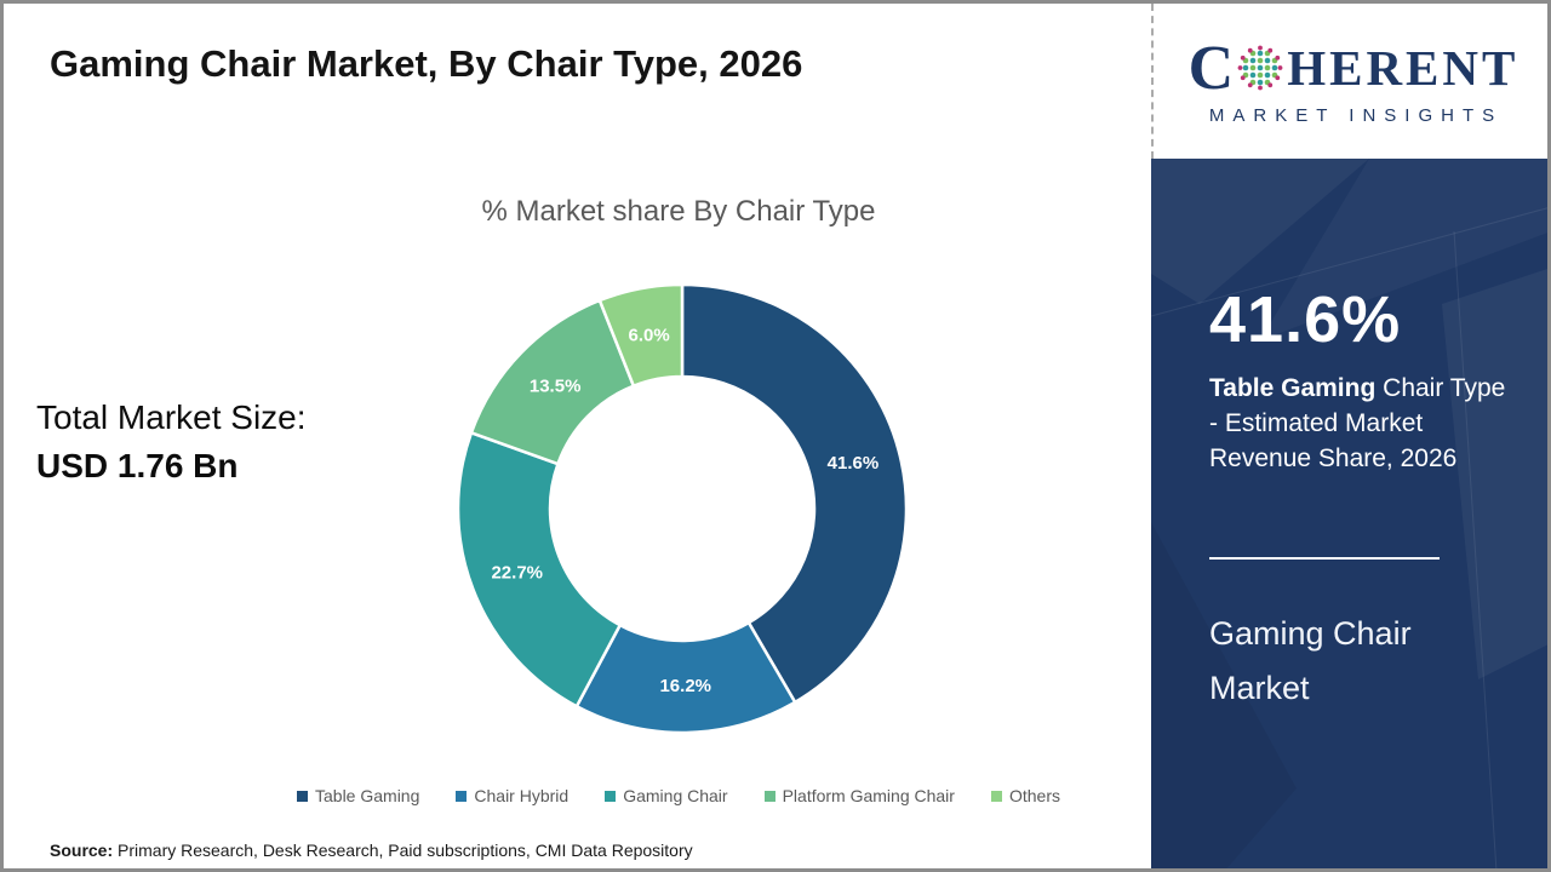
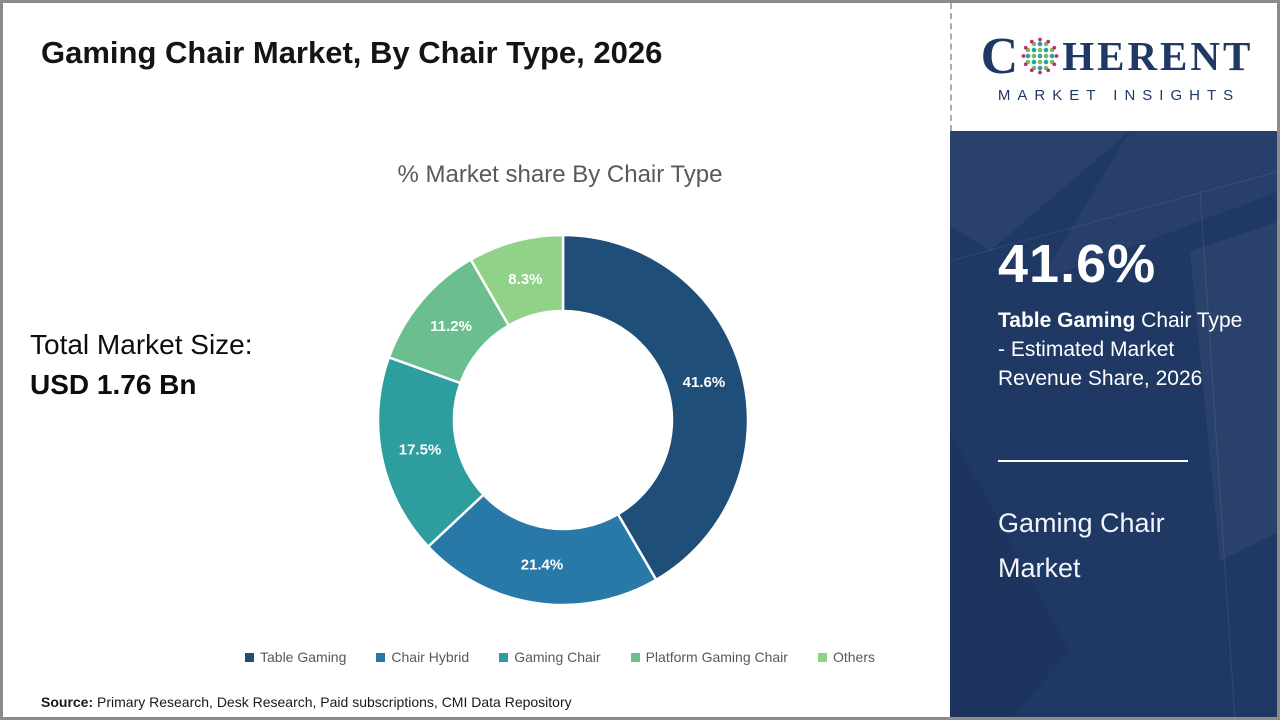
Chair Hybrid: 16.2% -> 21.4%
Gaming Chair: 22.7% -> 17.5%
Platform Gaming Chair: 13.5% -> 11.2%
Others: 6.0% -> 8.3%
